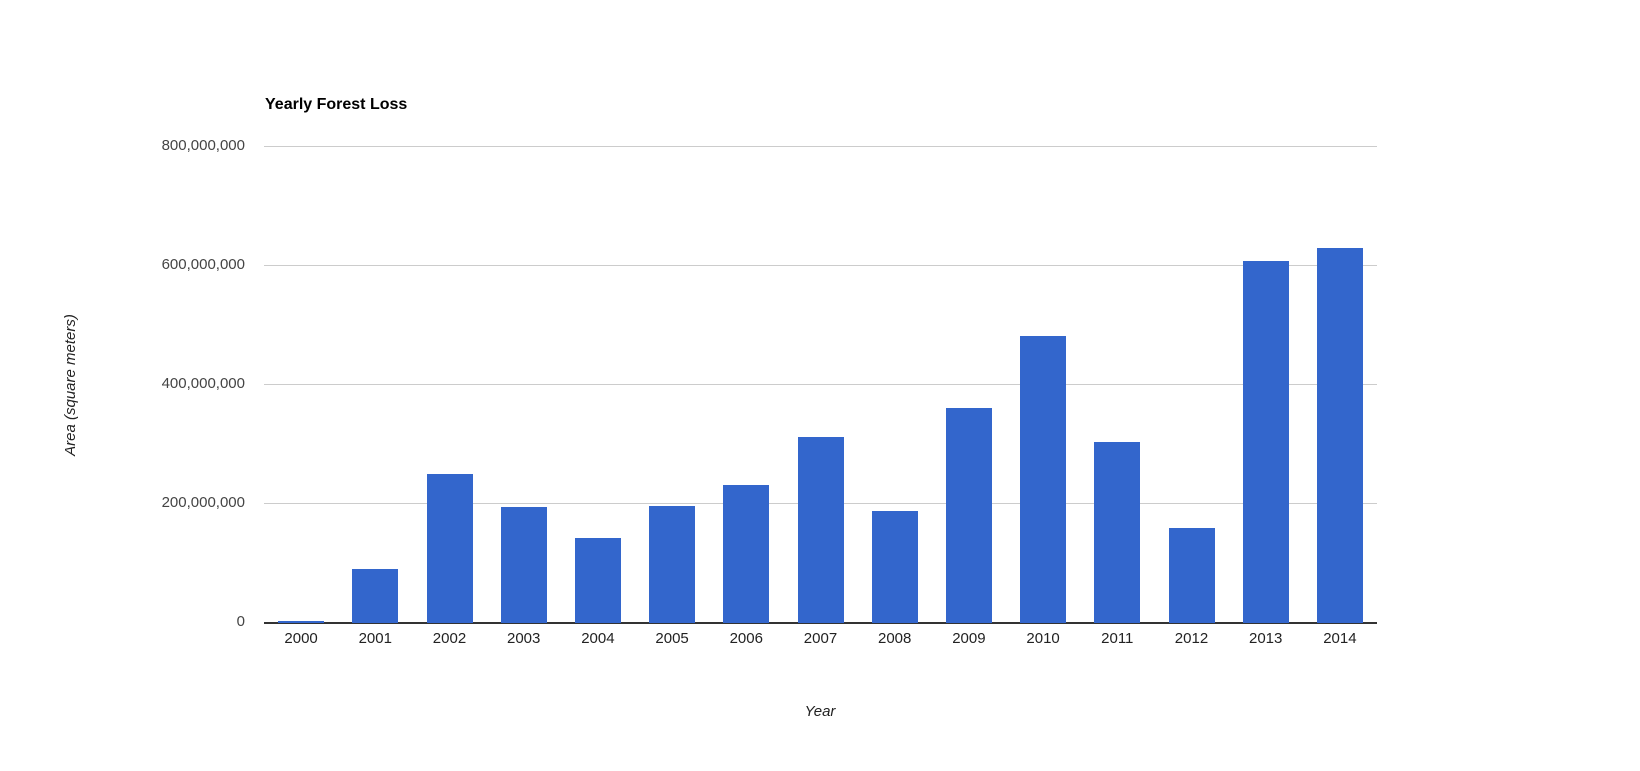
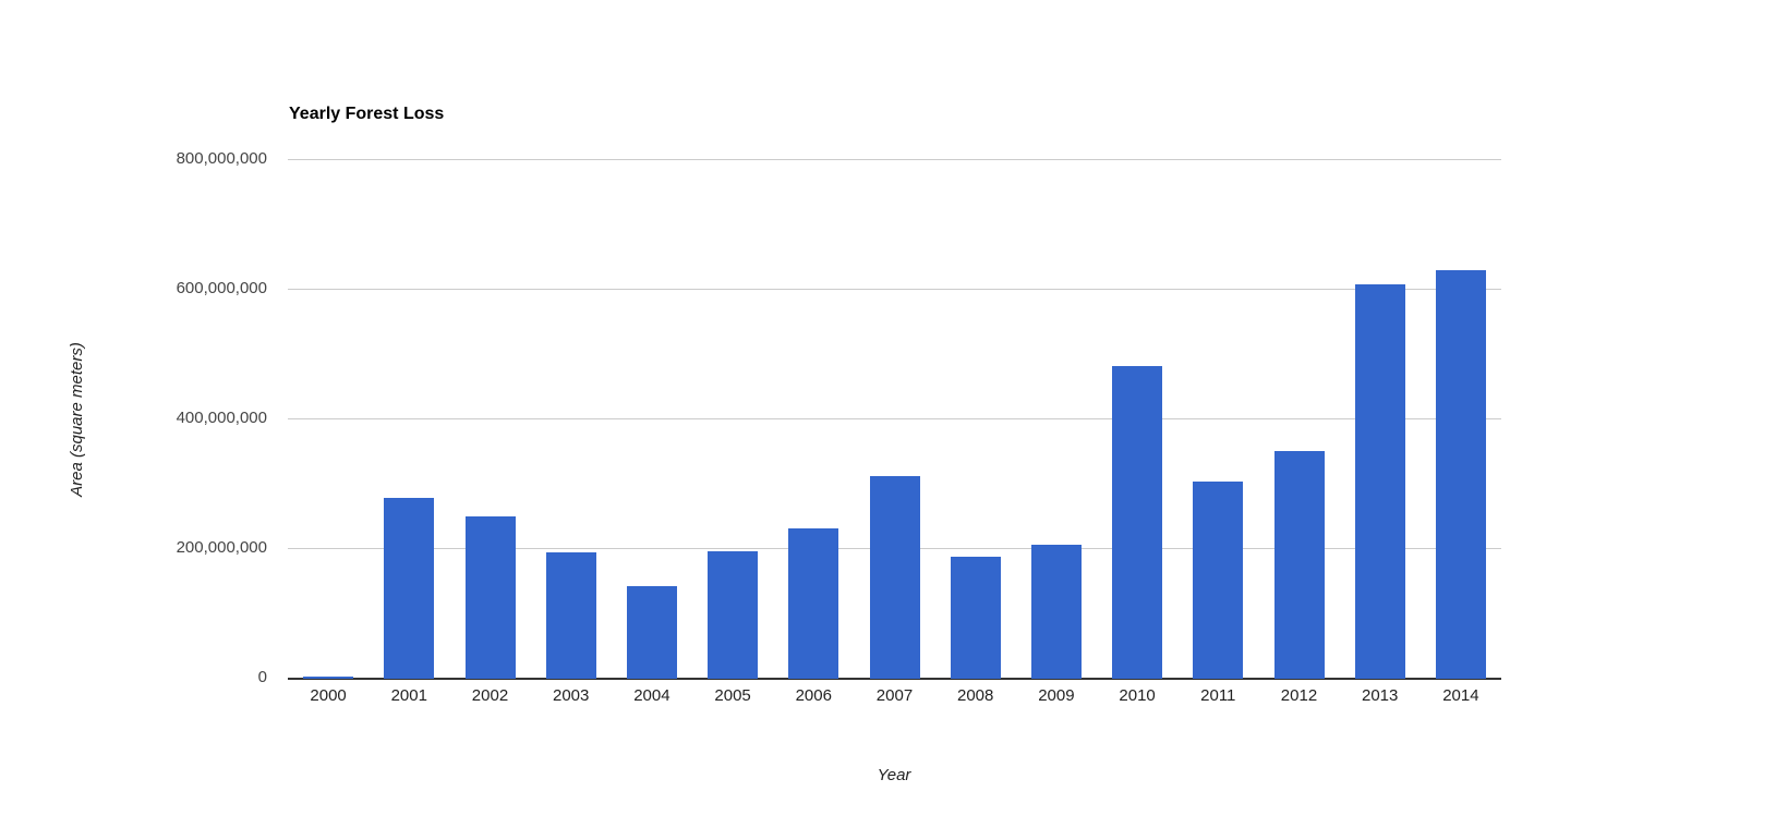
2001: 90000000 -> 280000000
2009: 360000000 -> 210000000
2012: 160000000 -> 350000000
